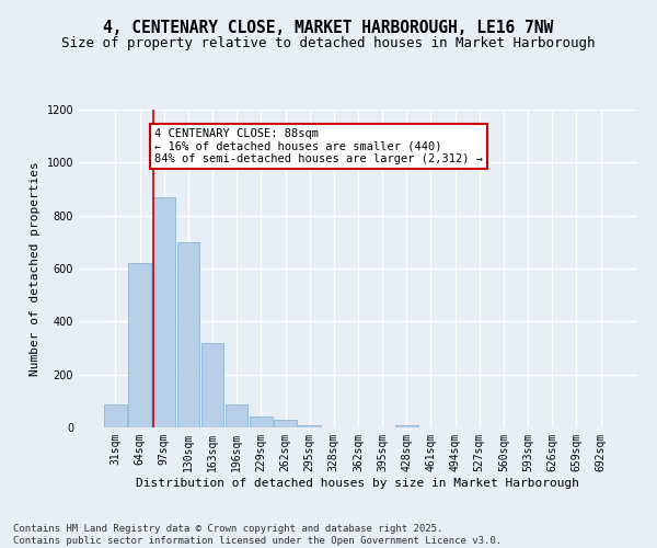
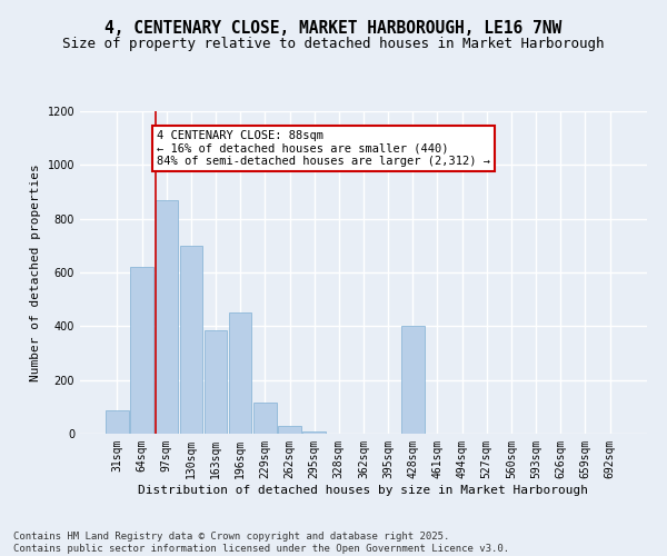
163sqm: 320 -> 385
196sqm: 85 -> 450
229sqm: 40 -> 115
428sqm: 10 -> 400
